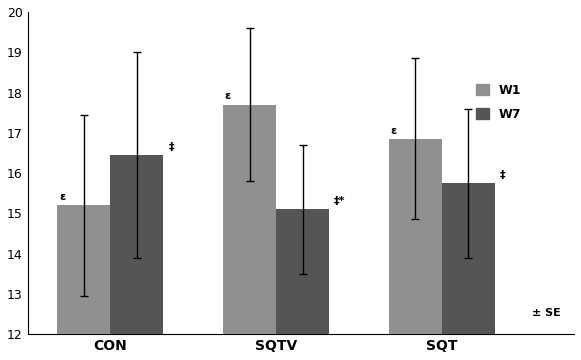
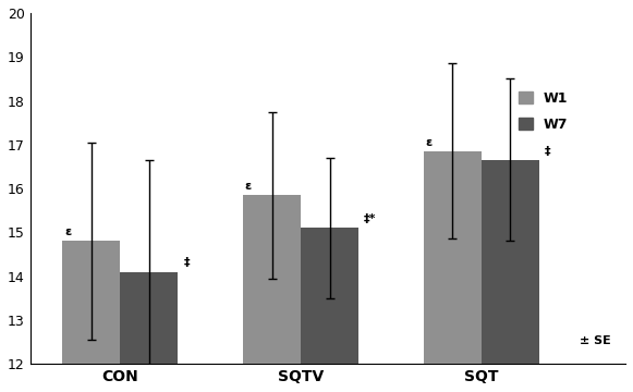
W1/CON: 15.20 -> 14.80
W7/CON: 16.45 -> 14.10
W1/SQTV: 17.70 -> 15.85
W7/SQT: 15.75 -> 16.65
